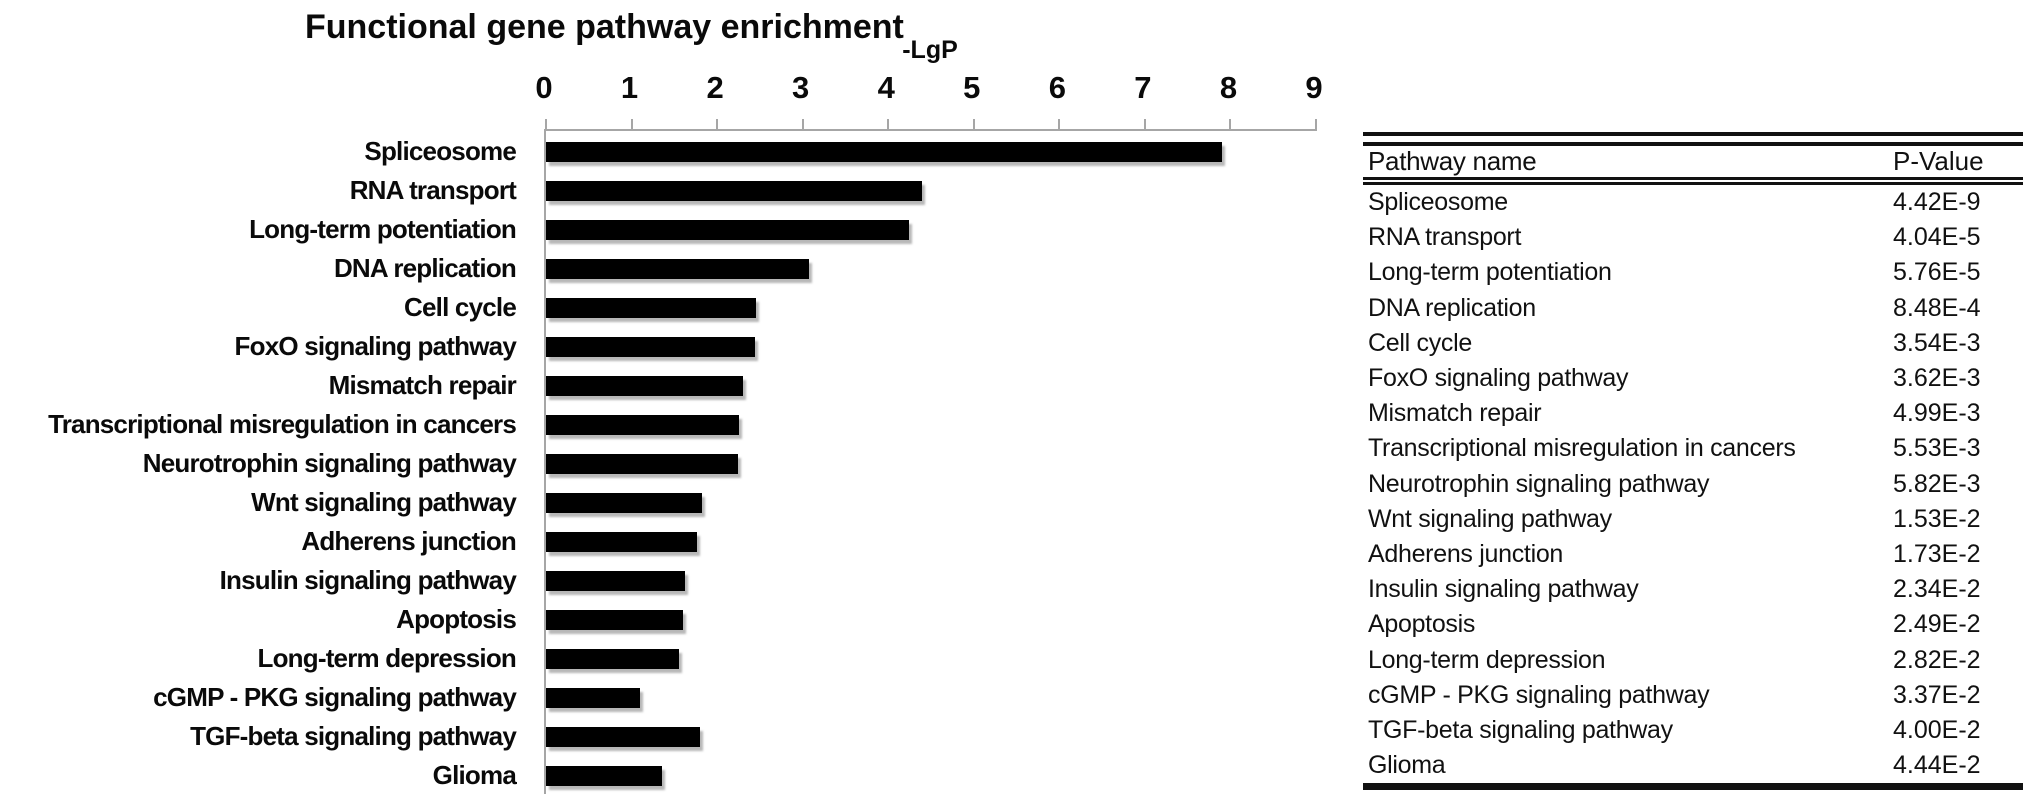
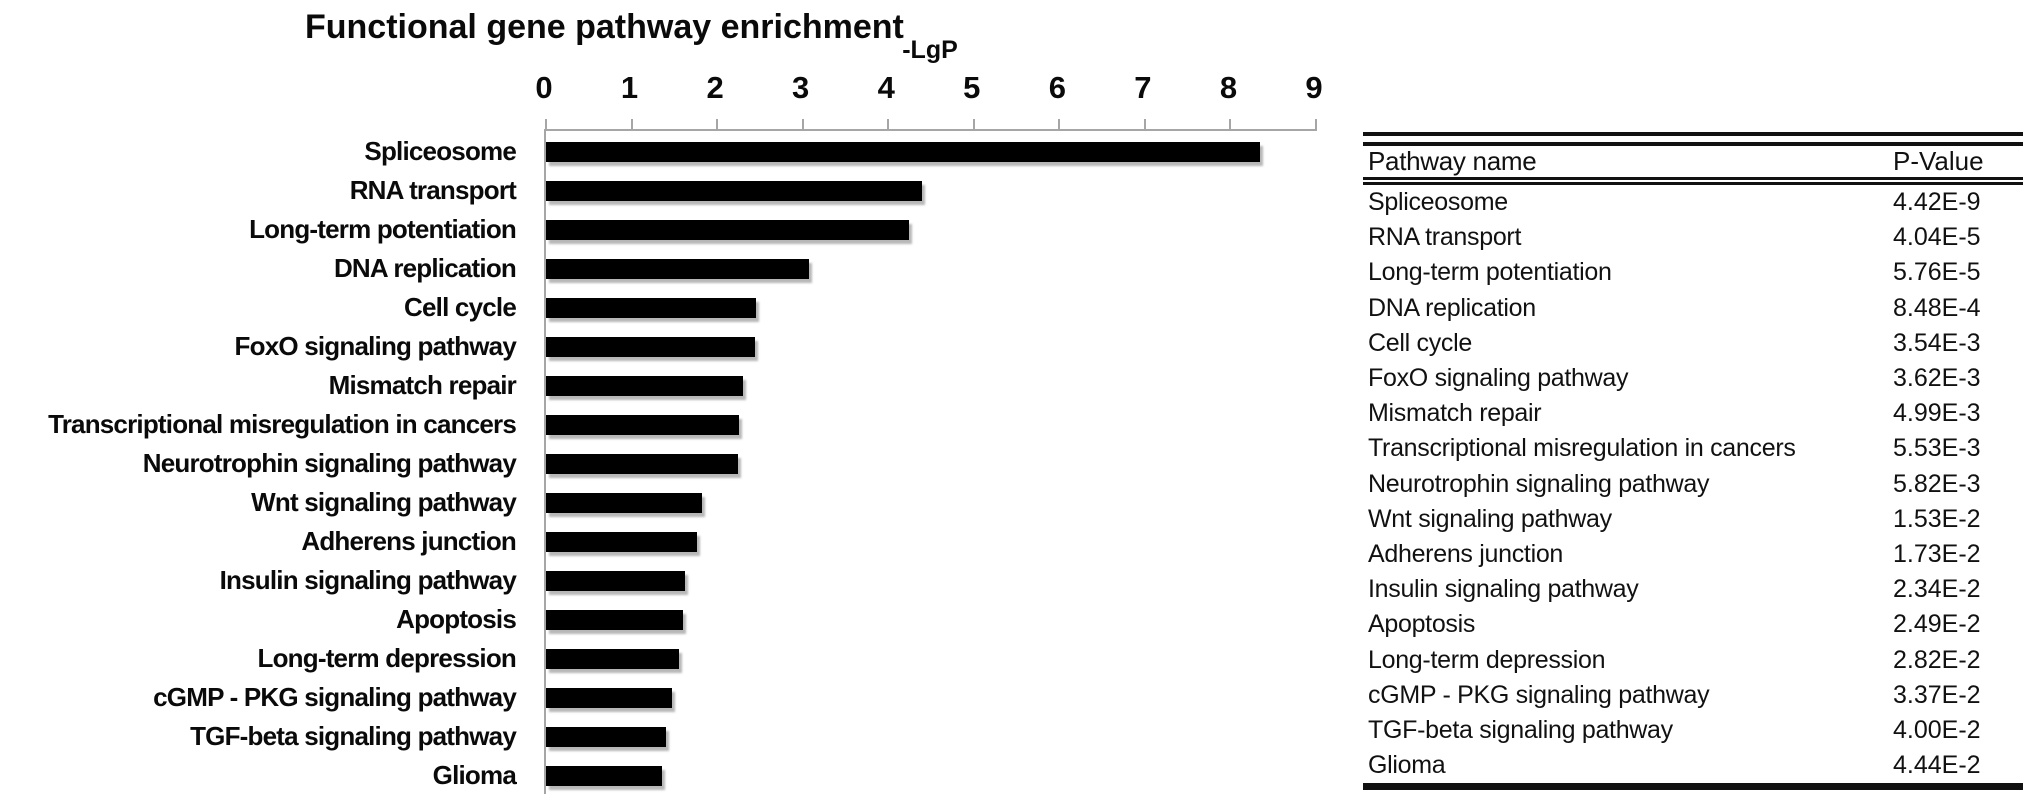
Spliceosome: 7.9 -> 8.3
cGMP - PKG signaling pathway: 1.1 -> 1.5
TGF-beta signaling pathway: 1.8 -> 1.4
